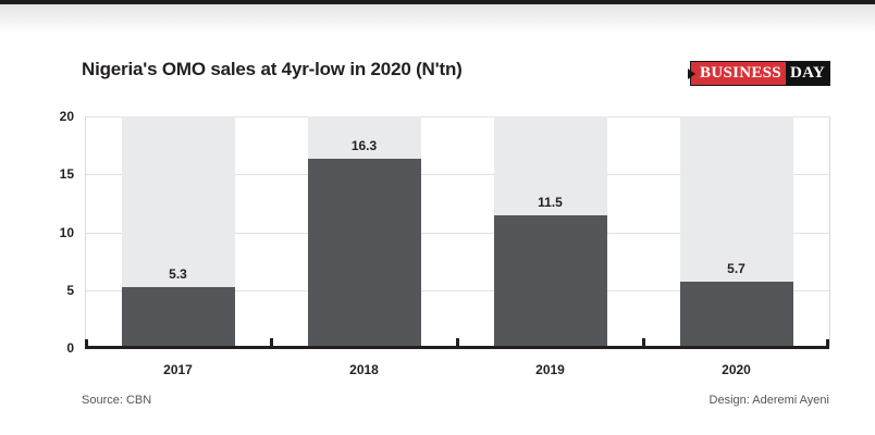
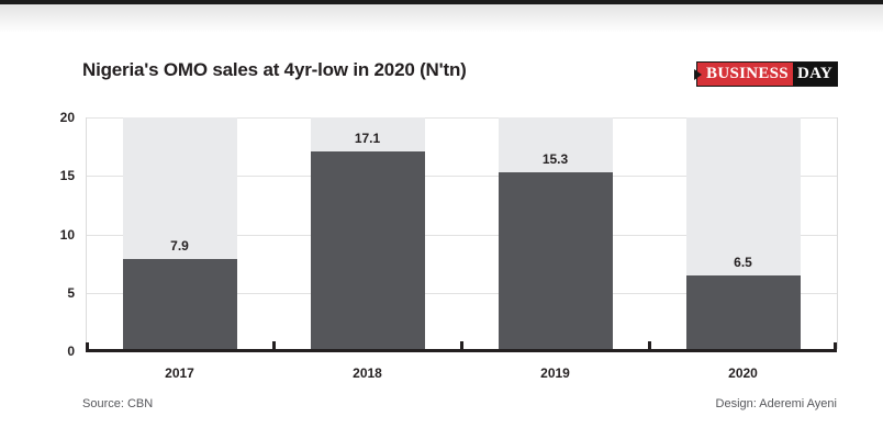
2017: 5.3 -> 7.9
2018: 16.3 -> 17.1
2019: 11.5 -> 15.3
2020: 5.7 -> 6.5
